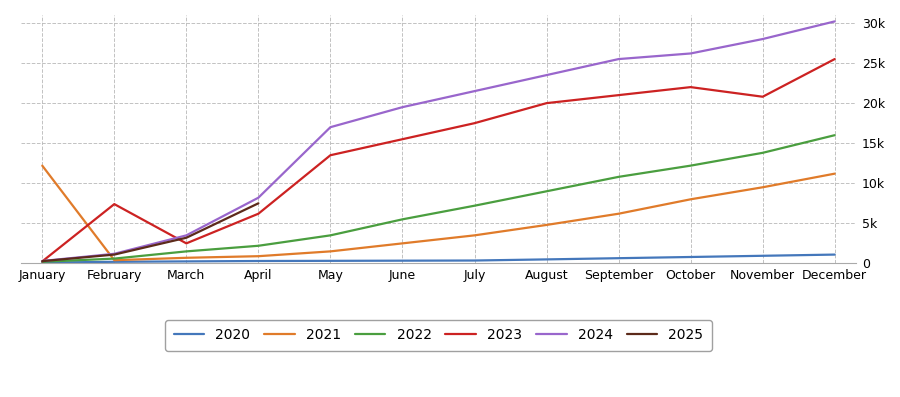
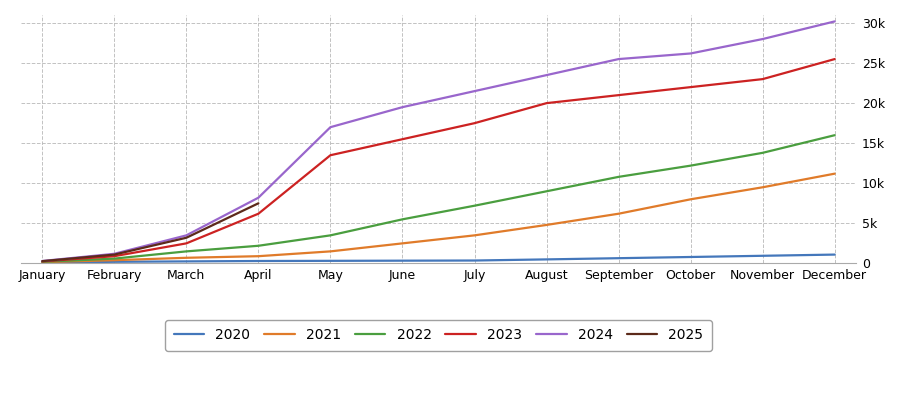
2021/January: 12.2k -> 0.2k
2023/February: 7.4k -> 0.9k
2023/November: 20.8k -> 23.0k
